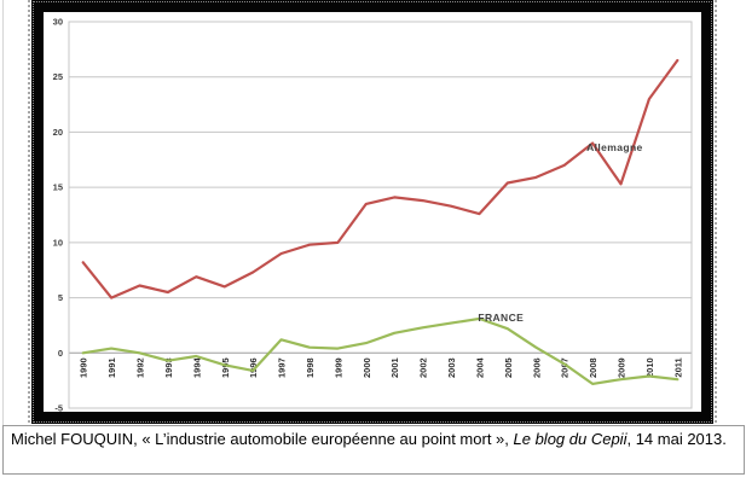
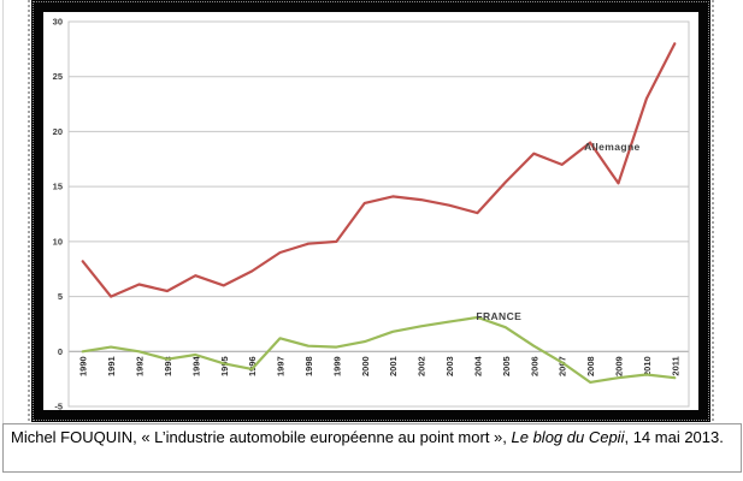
Allemagne/2006: 16 -> 18
Allemagne/2011: 26 -> 28
